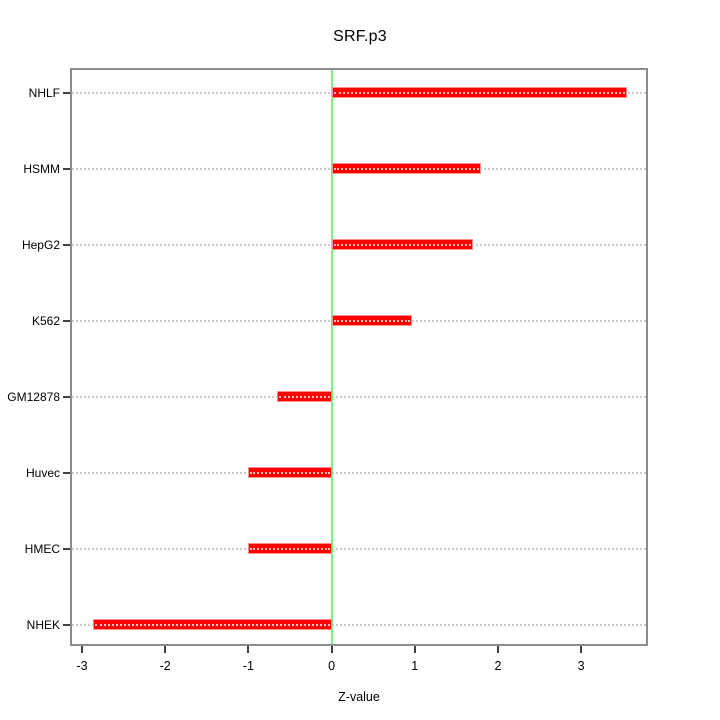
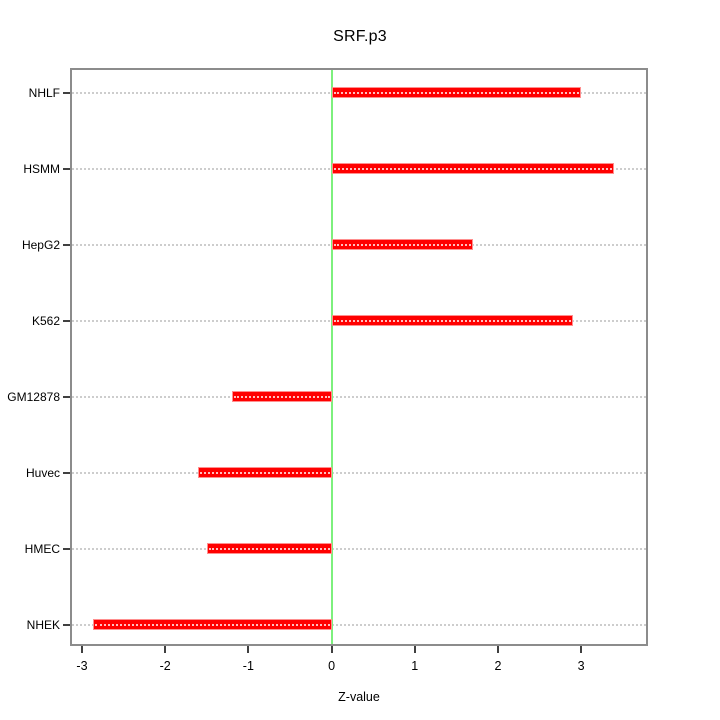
NHLF: 3.5 -> 3.0
HSMM: 1.8 -> 3.4
K562: 1.0 -> 2.9
GM12878: -0.7 -> -1.2
Huvec: -1.0 -> -1.6
HMEC: -1.0 -> -1.5
